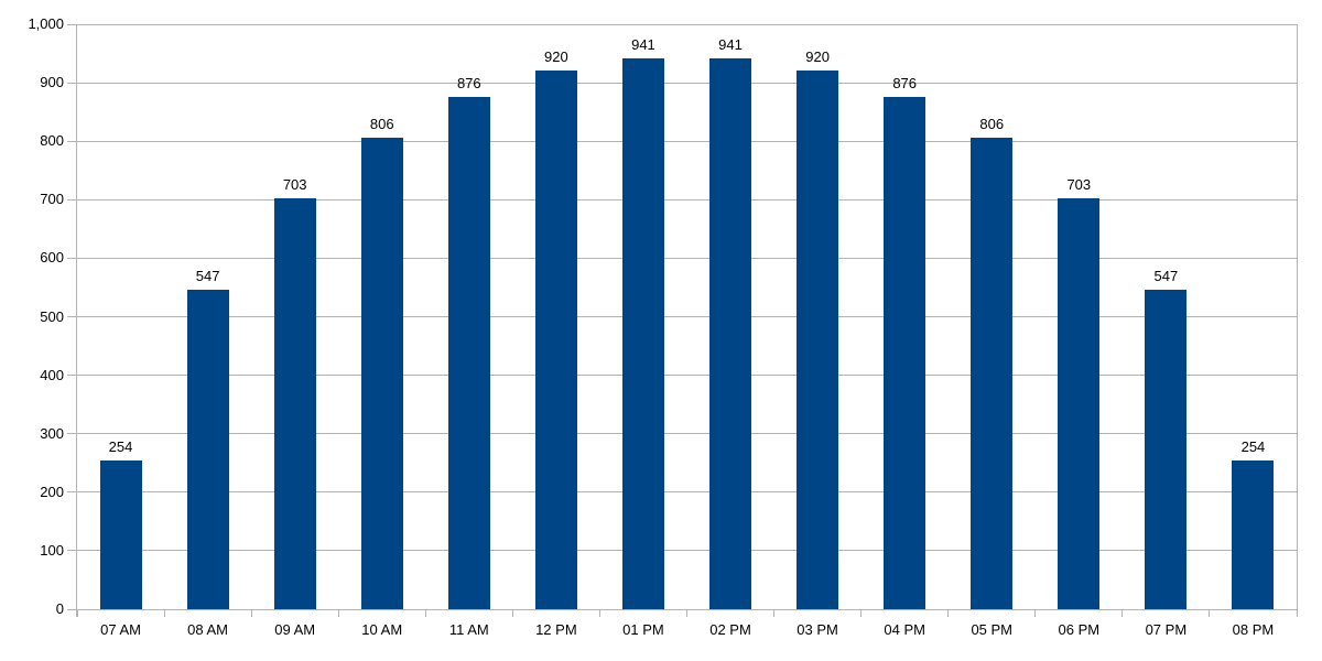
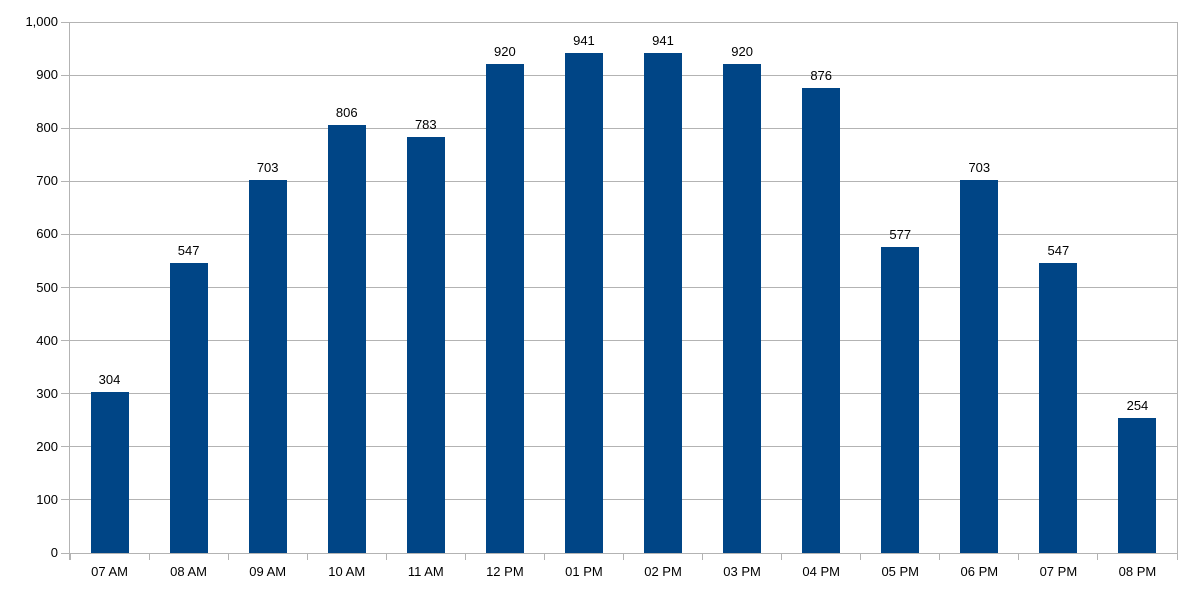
07 AM: 254 -> 304
11 AM: 876 -> 783
05 PM: 806 -> 577
